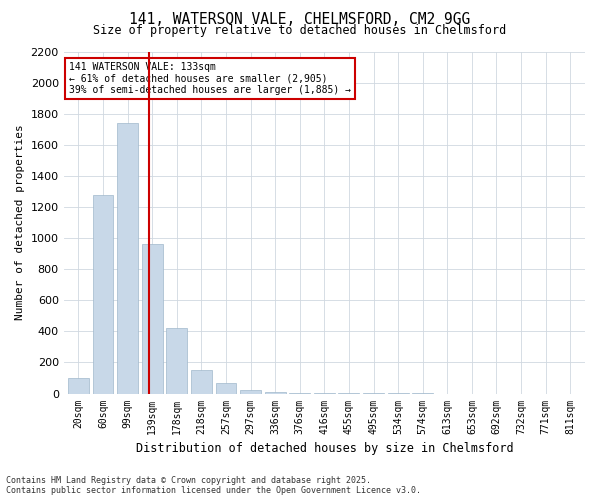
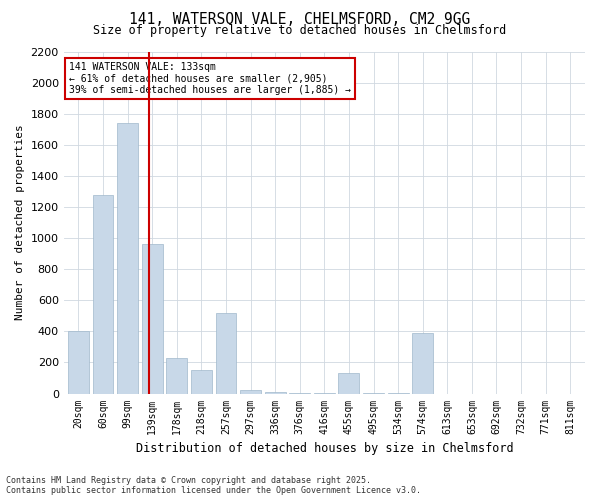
20sqm: 100 -> 400
178sqm: 420 -> 230
257sqm: 60 -> 520
455sqm: 0 -> 130
574sqm: 0 -> 390
